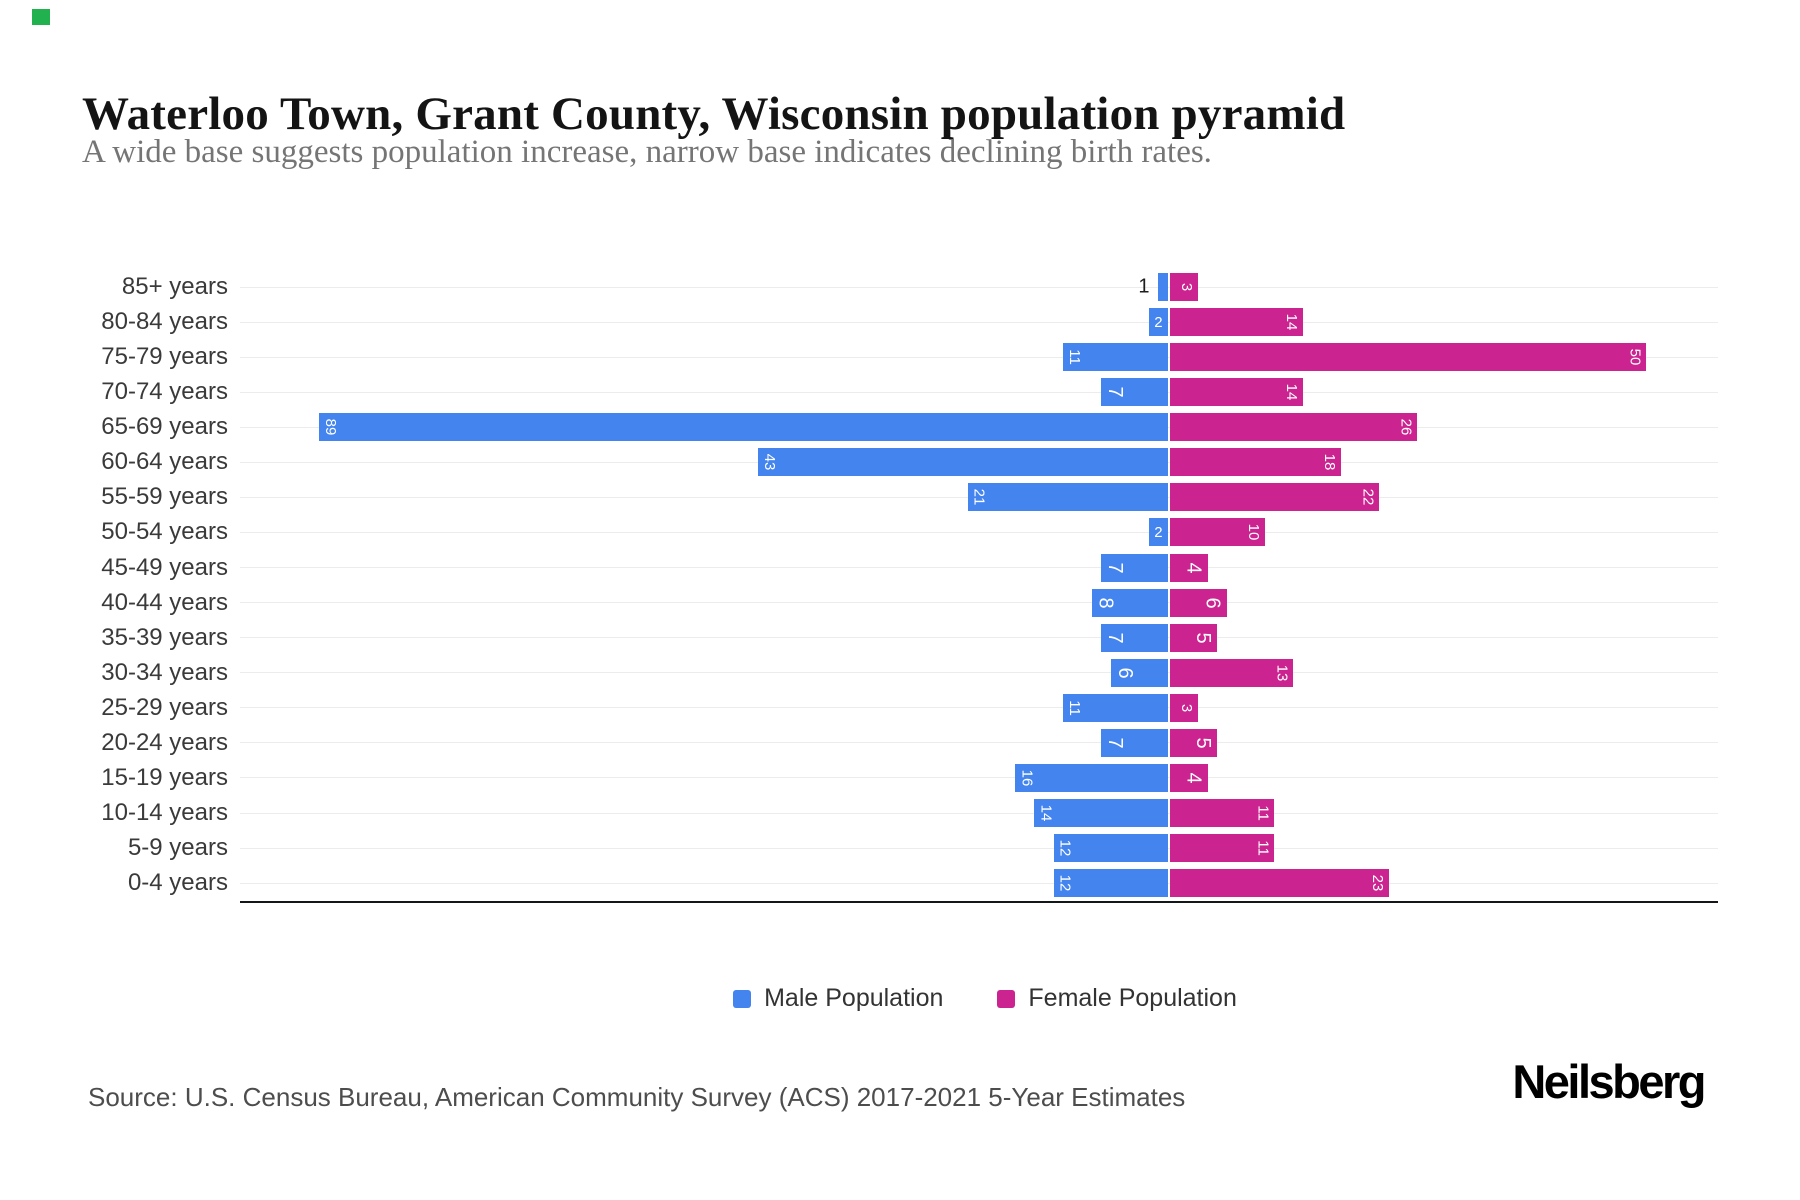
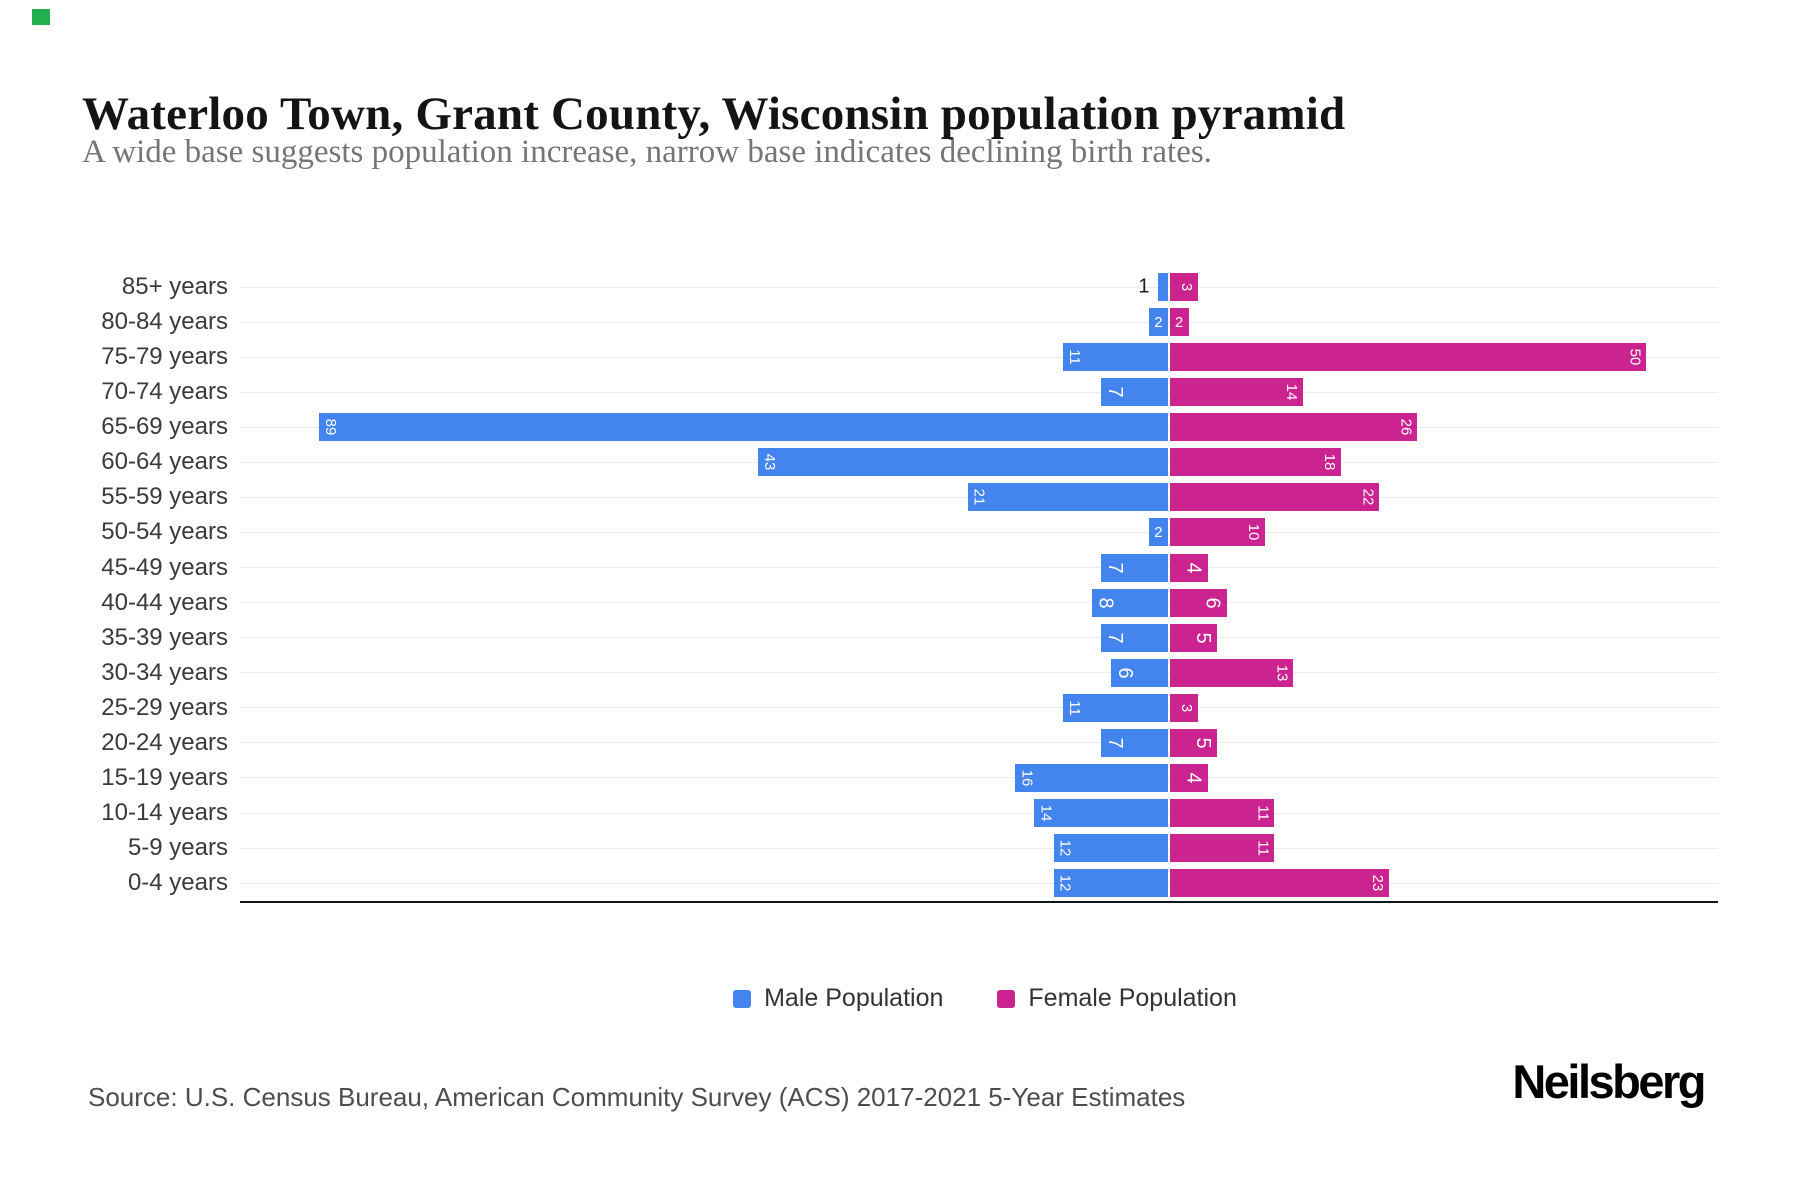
Female Population/80-84 years: 14 -> 2
